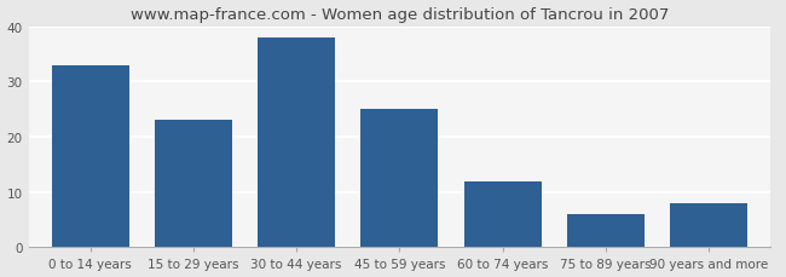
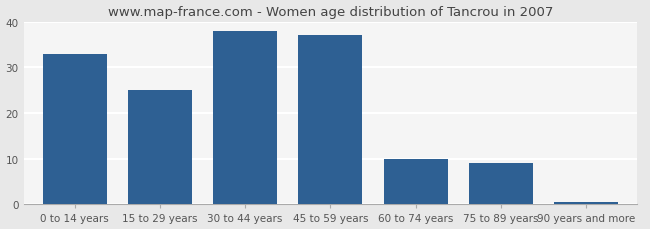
15 to 29 years: 23.0 -> 25.0
45 to 59 years: 25.0 -> 37.0
60 to 74 years: 12.0 -> 10.0
75 to 89 years: 6.0 -> 9.0
90 years and more: 8.0 -> 0.5
